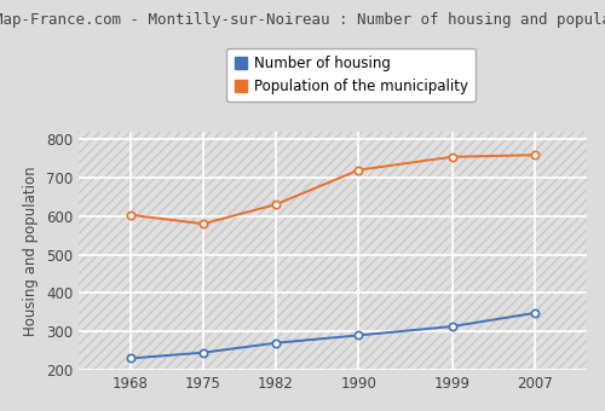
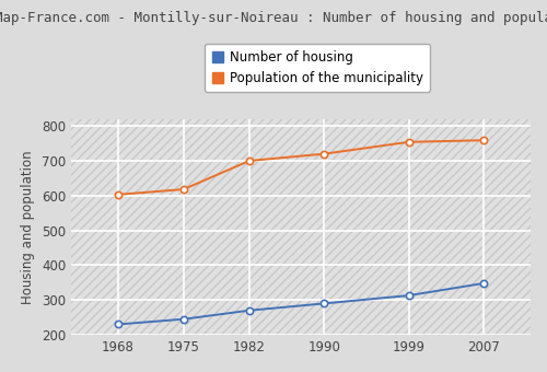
Population of the municipality/1975: 580 -> 618
Population of the municipality/1982: 630 -> 700
